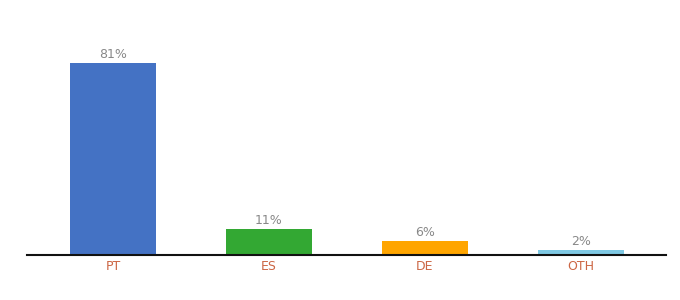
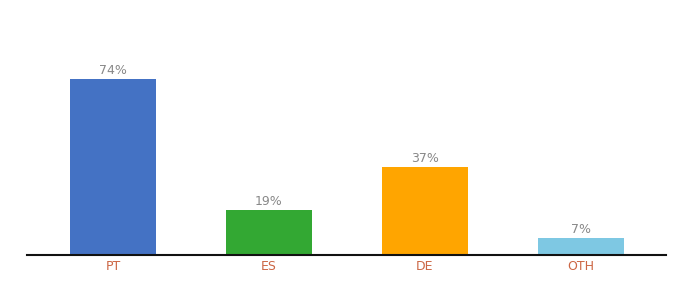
PT: 81% -> 74%
ES: 11% -> 19%
DE: 6% -> 37%
OTH: 2% -> 7%
